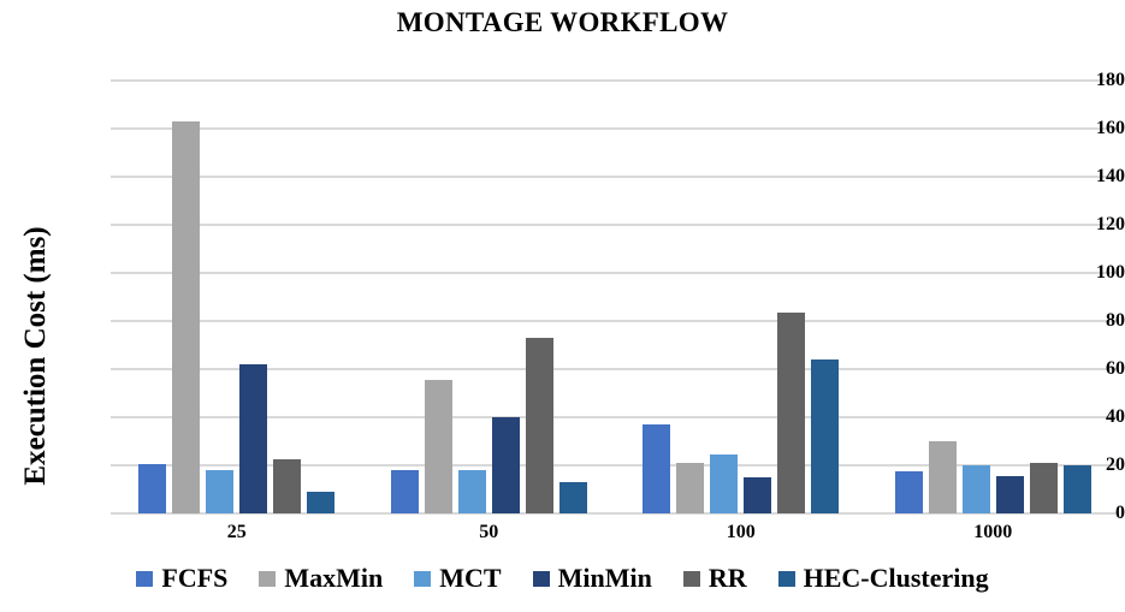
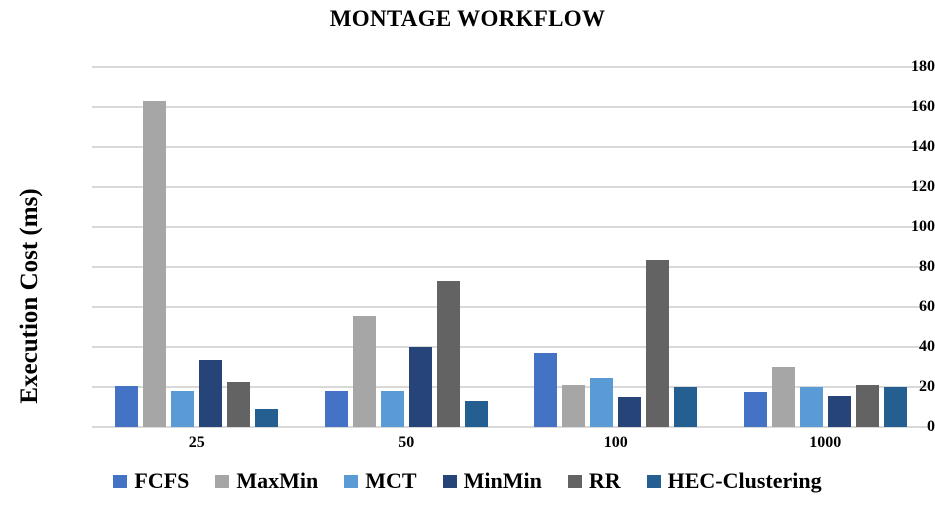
MinMin/25: 62 -> 34
HEC-Clustering/100: 64 -> 20
